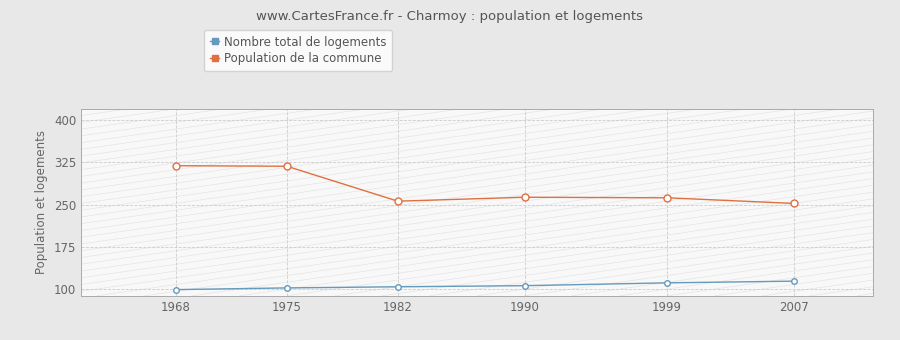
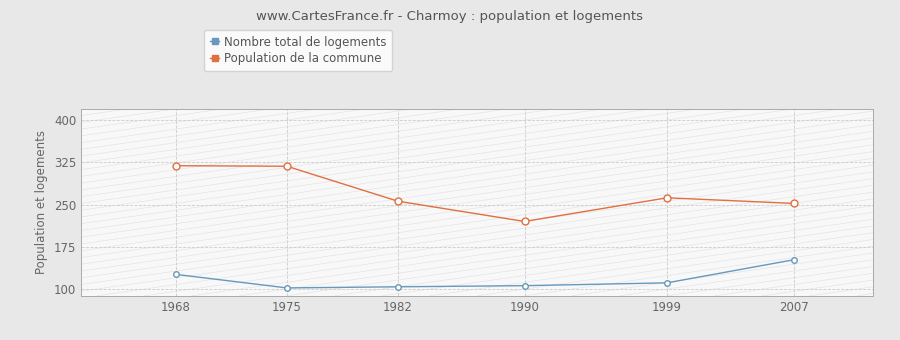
Nombre total de logements/1968: 99 -> 126
Population de la commune/1990: 263 -> 220
Nombre total de logements/2007: 114 -> 152
